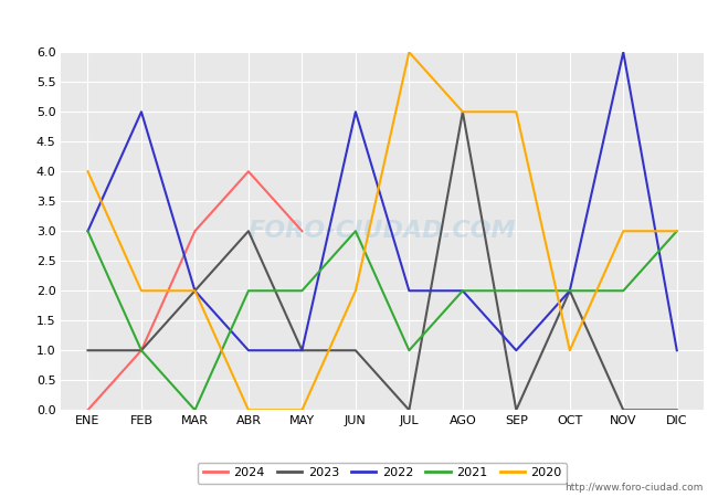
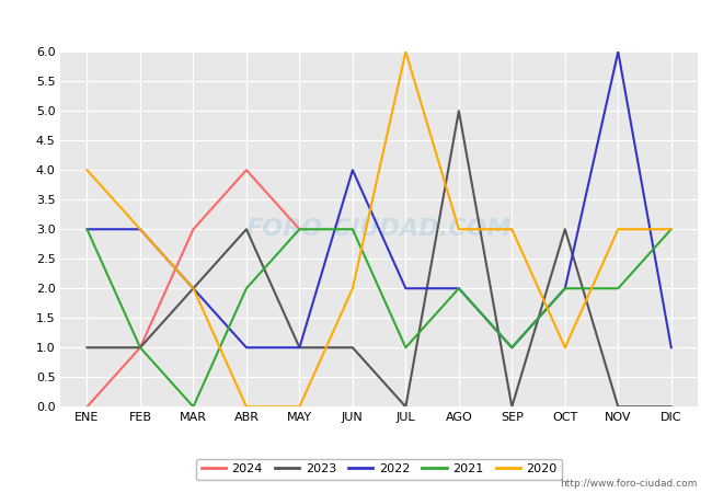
2022/FEB: 5 -> 3
2020/FEB: 2 -> 3
2021/MAY: 2 -> 3
2022/JUN: 5 -> 4
2020/AGO: 5 -> 3
2021/SEP: 2 -> 1
2020/SEP: 5 -> 3
2023/OCT: 2 -> 3
